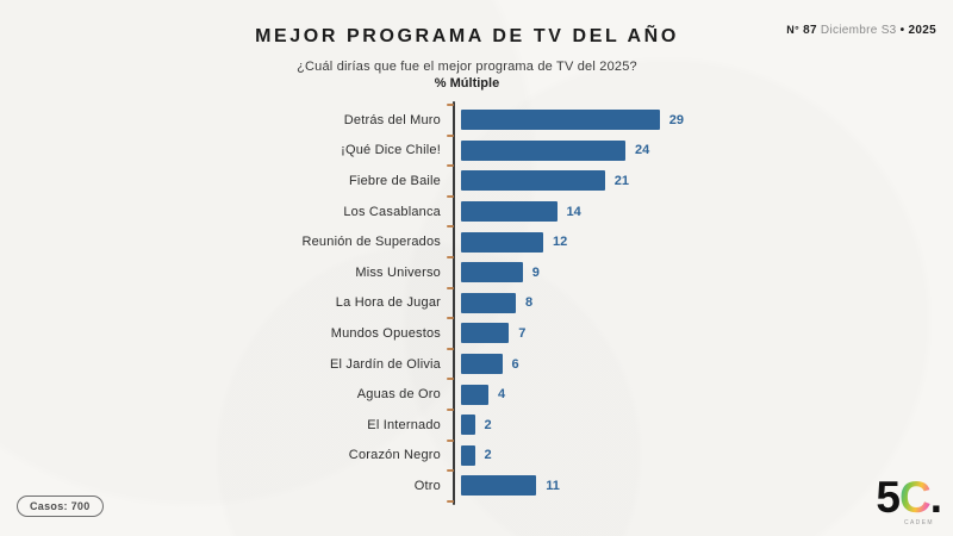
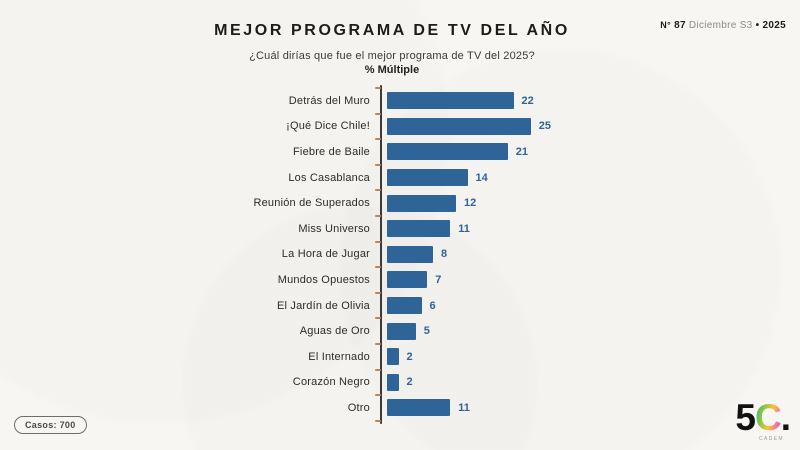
Detrás del Muro: 29 -> 22
¡Qué Dice Chile!: 24 -> 25
Miss Universo: 9 -> 11
Aguas de Oro: 4 -> 5
